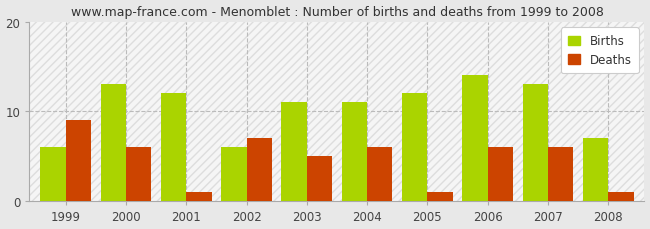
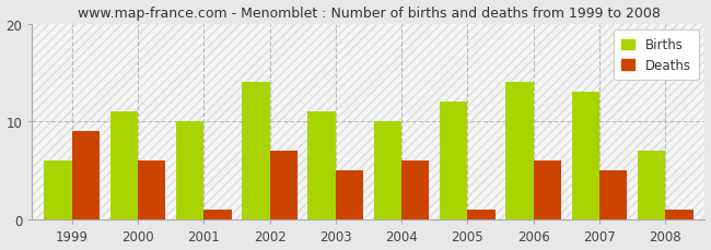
Births/2000: 13 -> 11
Births/2001: 12 -> 10
Births/2002: 6 -> 14
Births/2004: 11 -> 10
Deaths/2007: 6 -> 5
